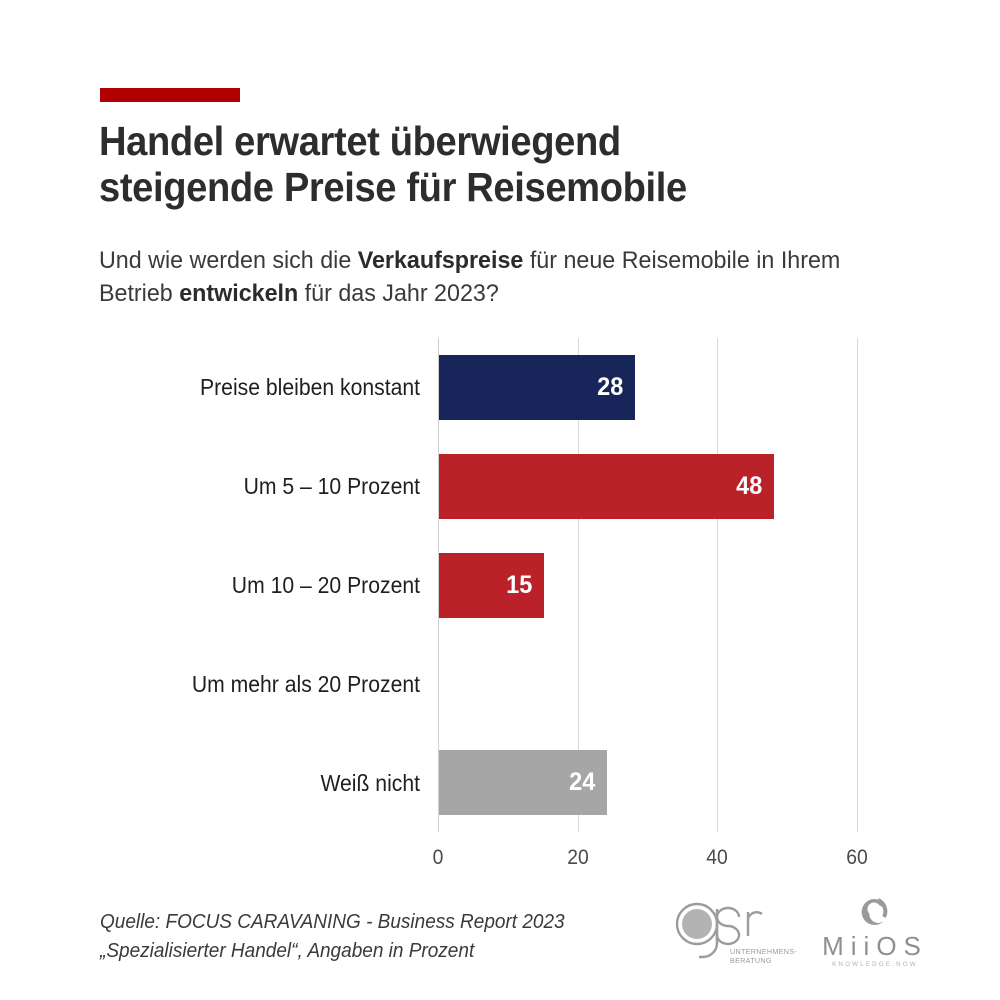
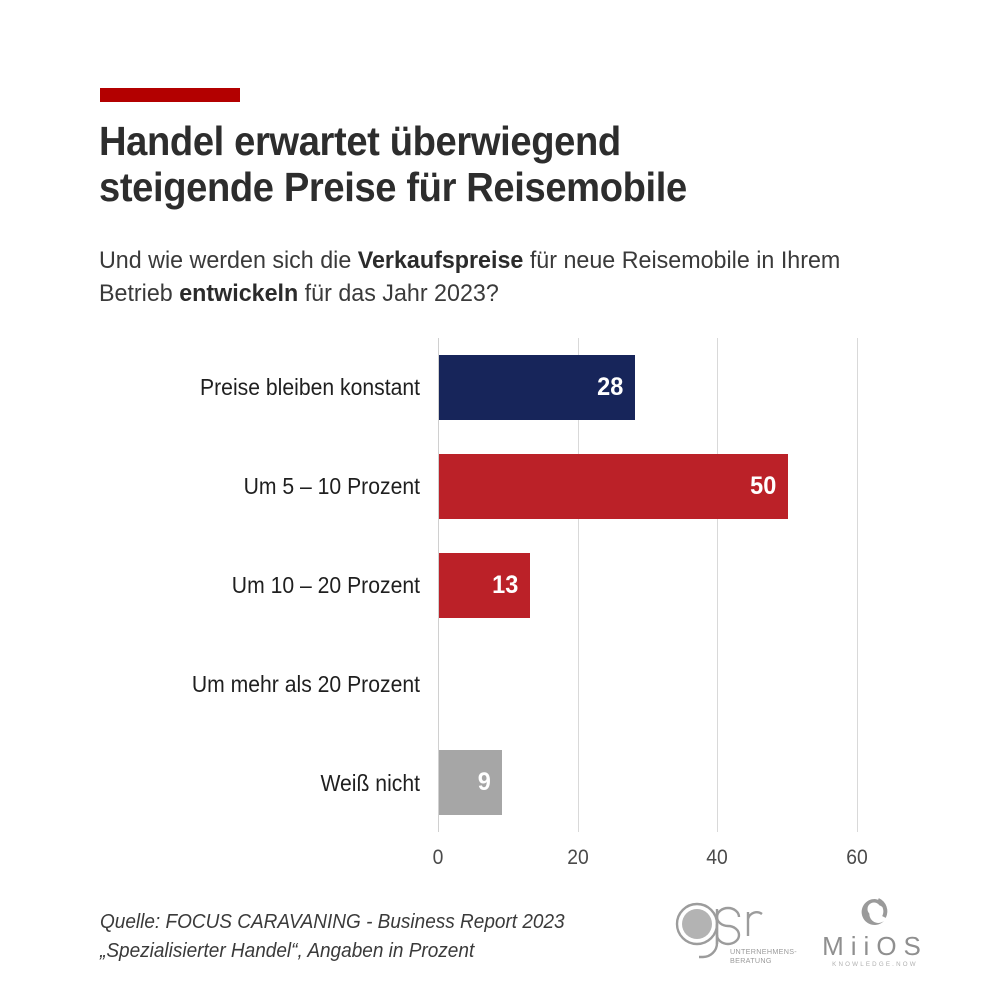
Um 5 – 10 Prozent: 48 -> 50
Um 10 – 20 Prozent: 15 -> 13
Weiß nicht: 24 -> 9
